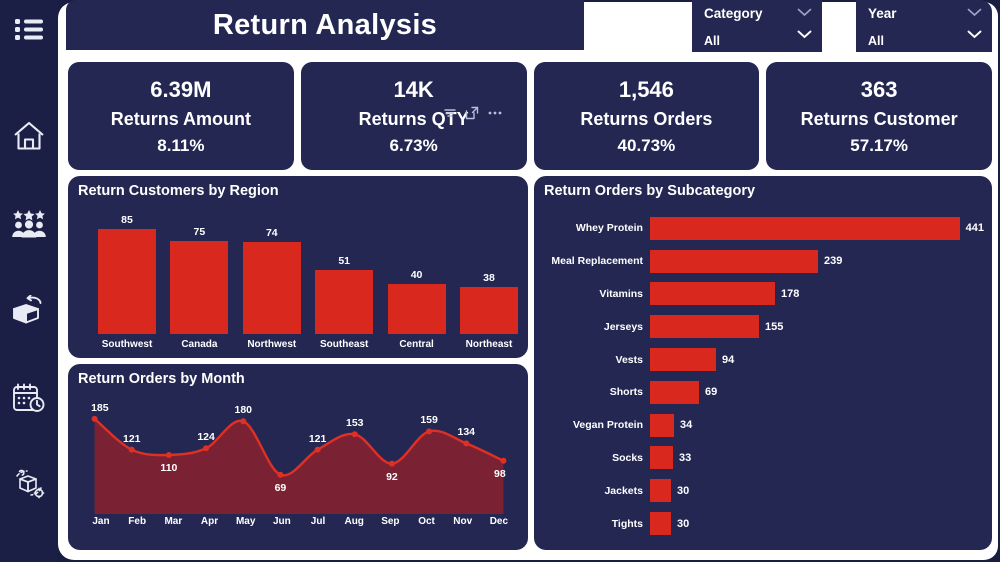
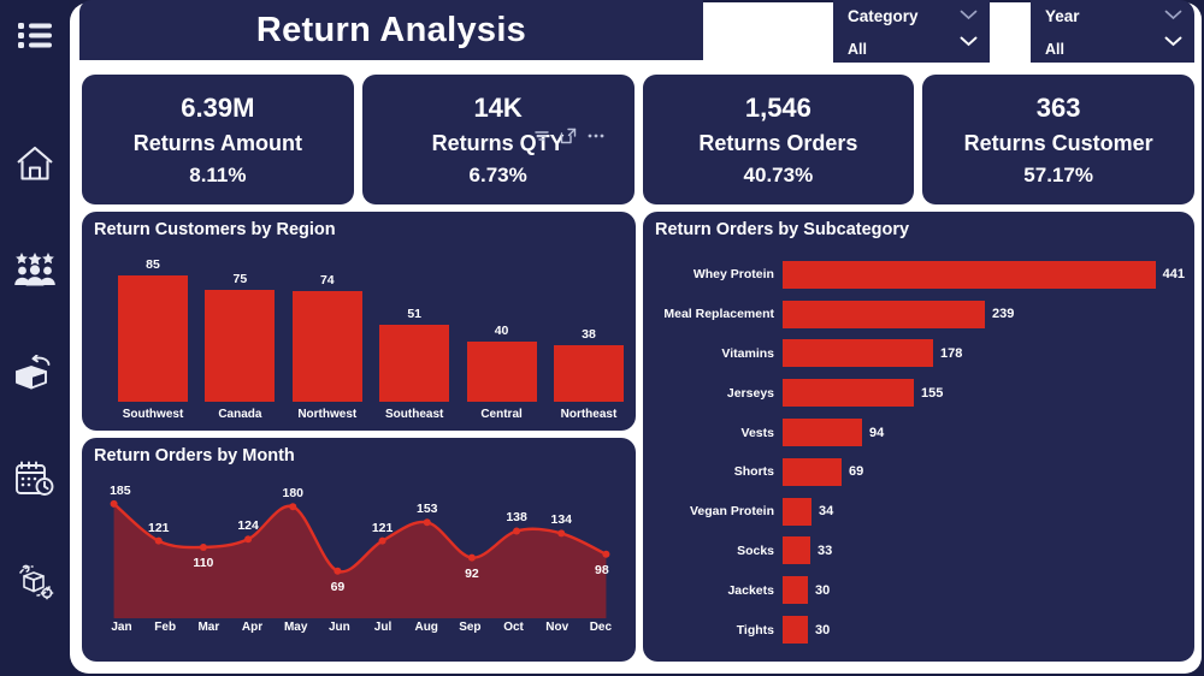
Return Orders by Month/Oct: 159 -> 138
